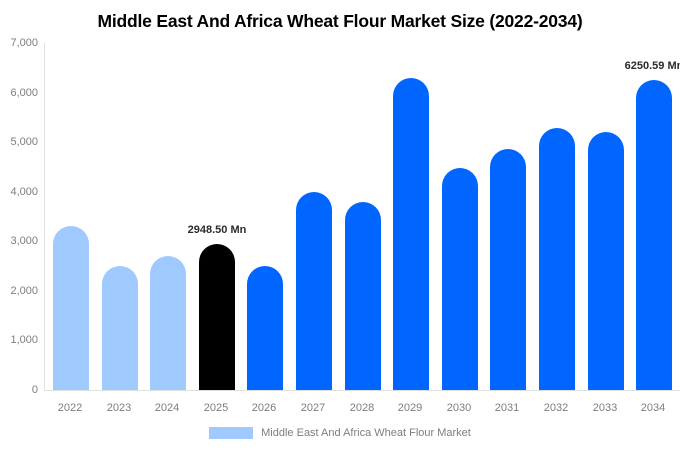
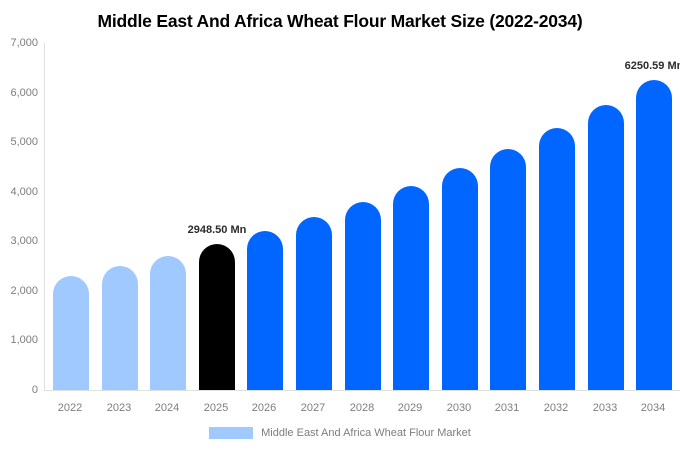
2022: 3300 -> 2300
2026: 2500 -> 3200
2027: 4000 -> 3500
2029: 6300 -> 4100
2033: 5200 -> 5800
